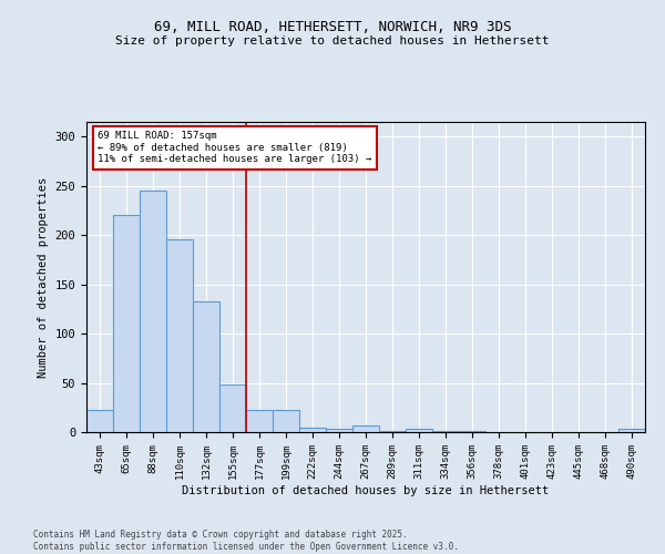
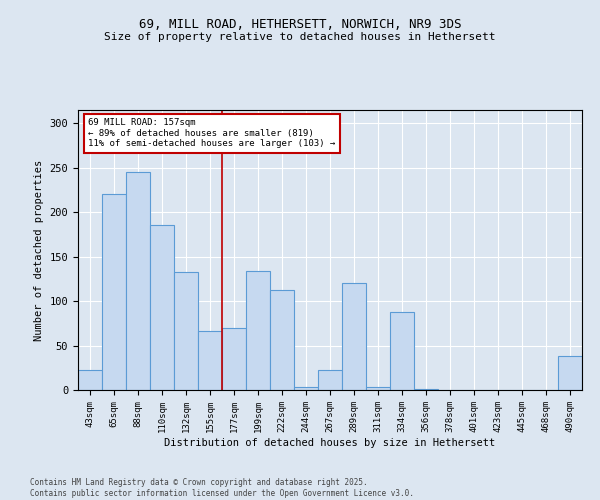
110sqm: 196 -> 186
155sqm: 48 -> 66
177sqm: 22 -> 70
199sqm: 23 -> 134
222sqm: 5 -> 112
267sqm: 7 -> 22
289sqm: 1 -> 120
334sqm: 1 -> 88
490sqm: 3 -> 38
